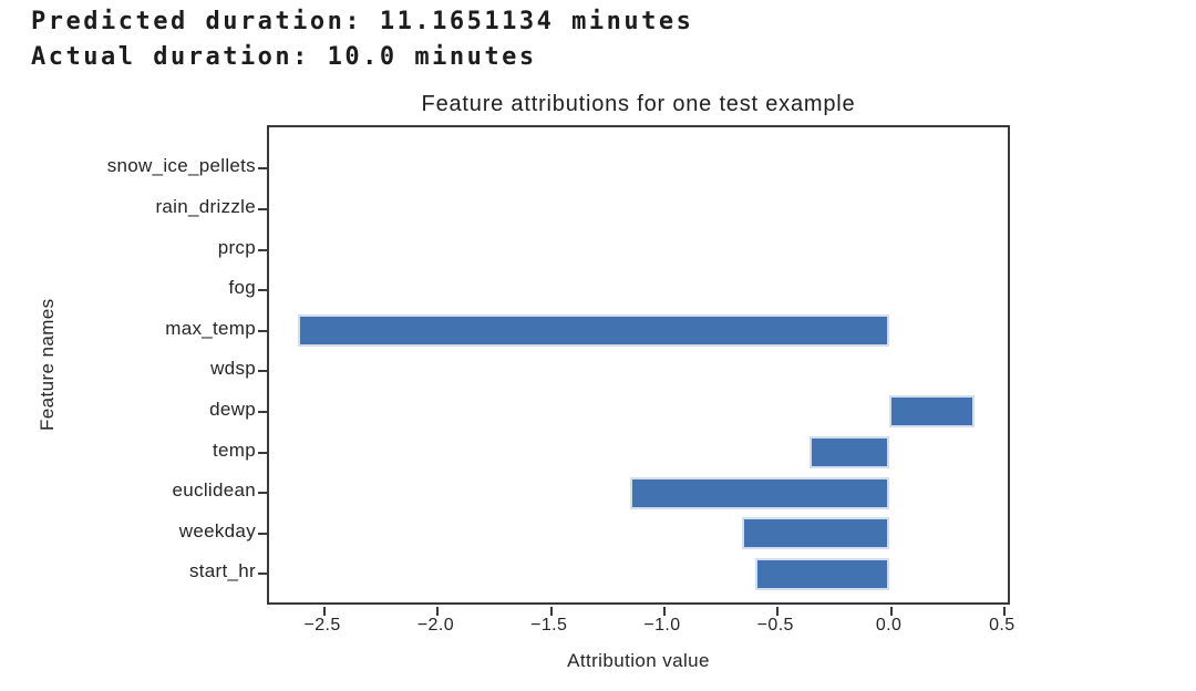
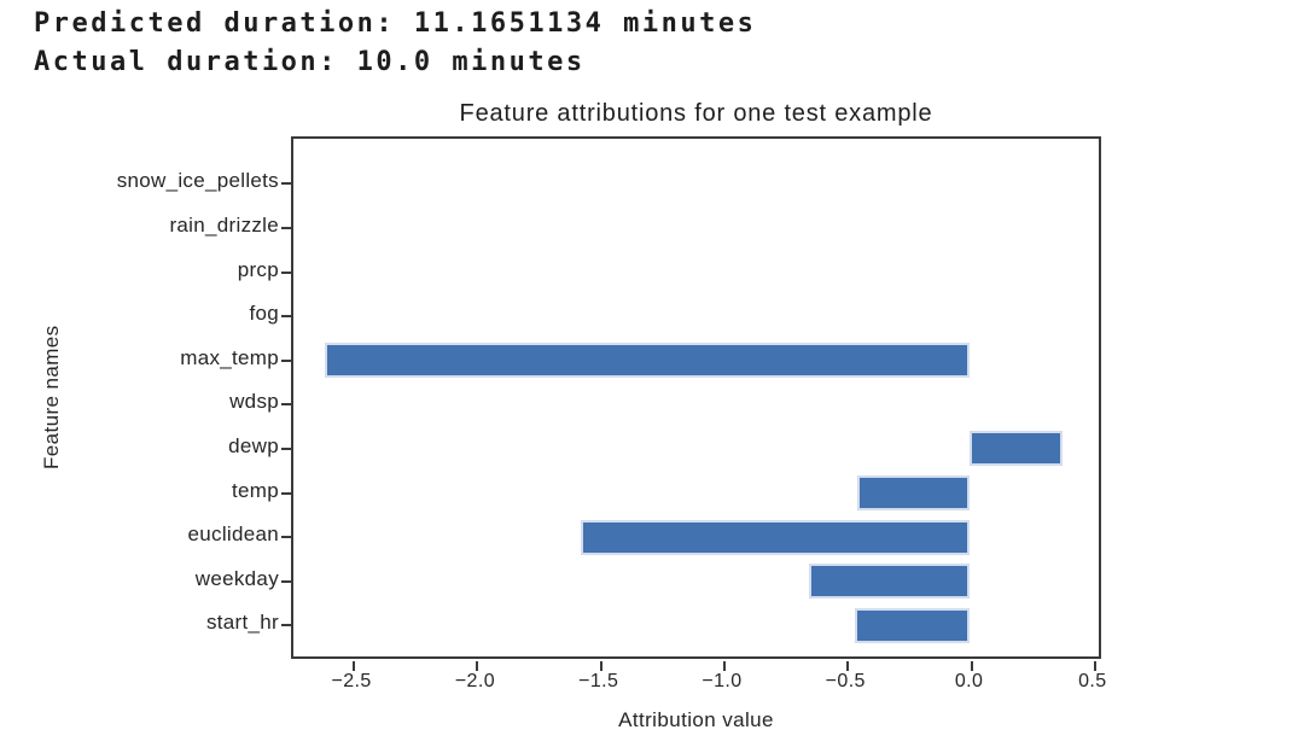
temp: -0.35 -> -0.45
euclidean: -1.14 -> -1.57
start_hr: -0.59 -> -0.46
